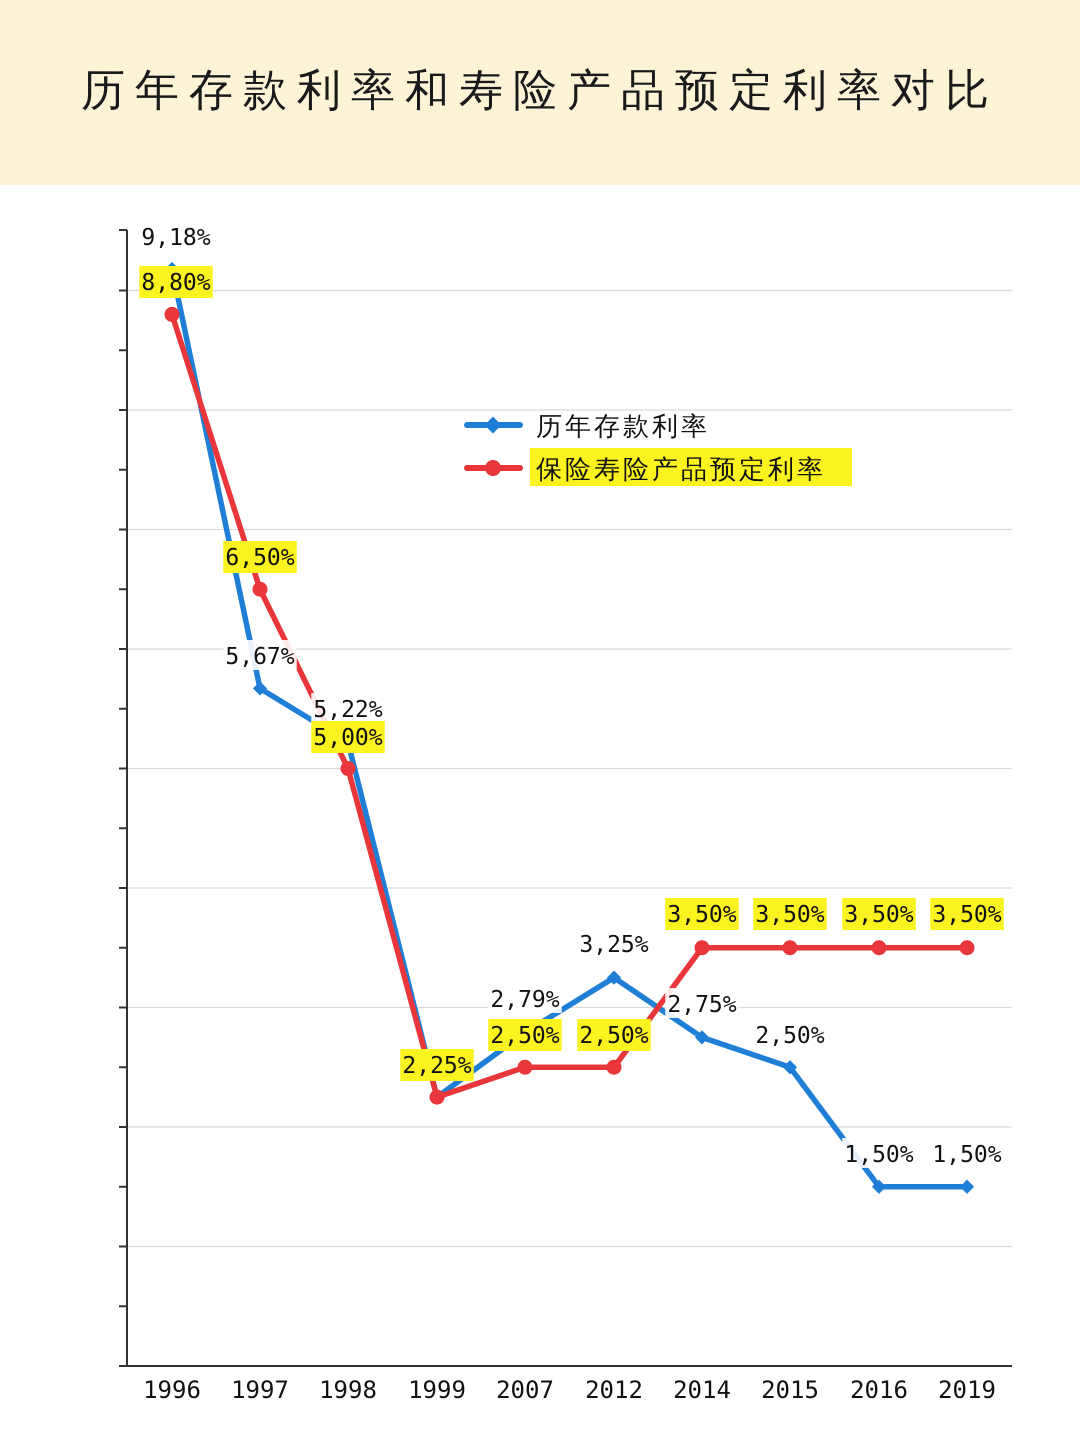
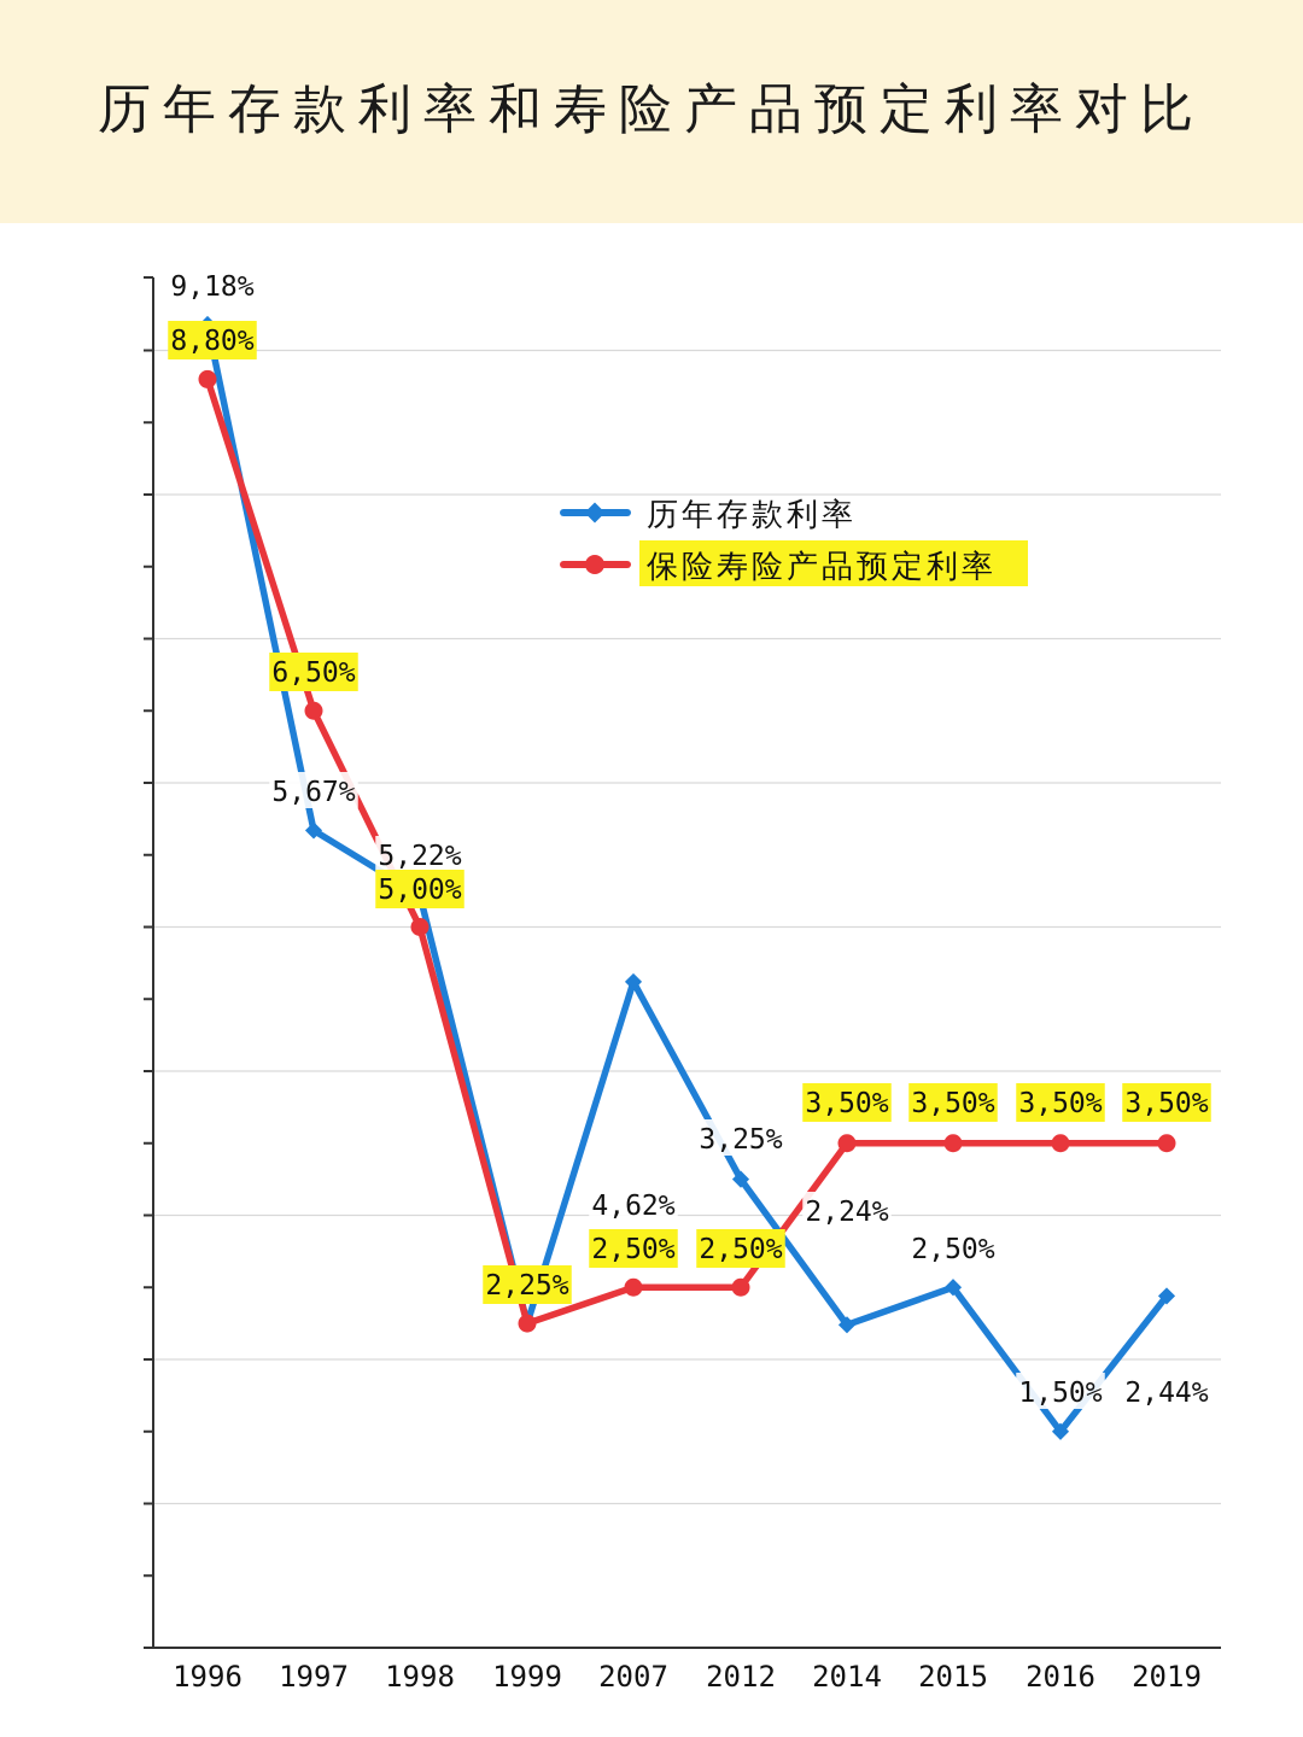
历年存款利率/2007: 2,79% -> 4,62%
历年存款利率/2014: 2,75% -> 2,24%
历年存款利率/2019: 1,50% -> 2,44%
